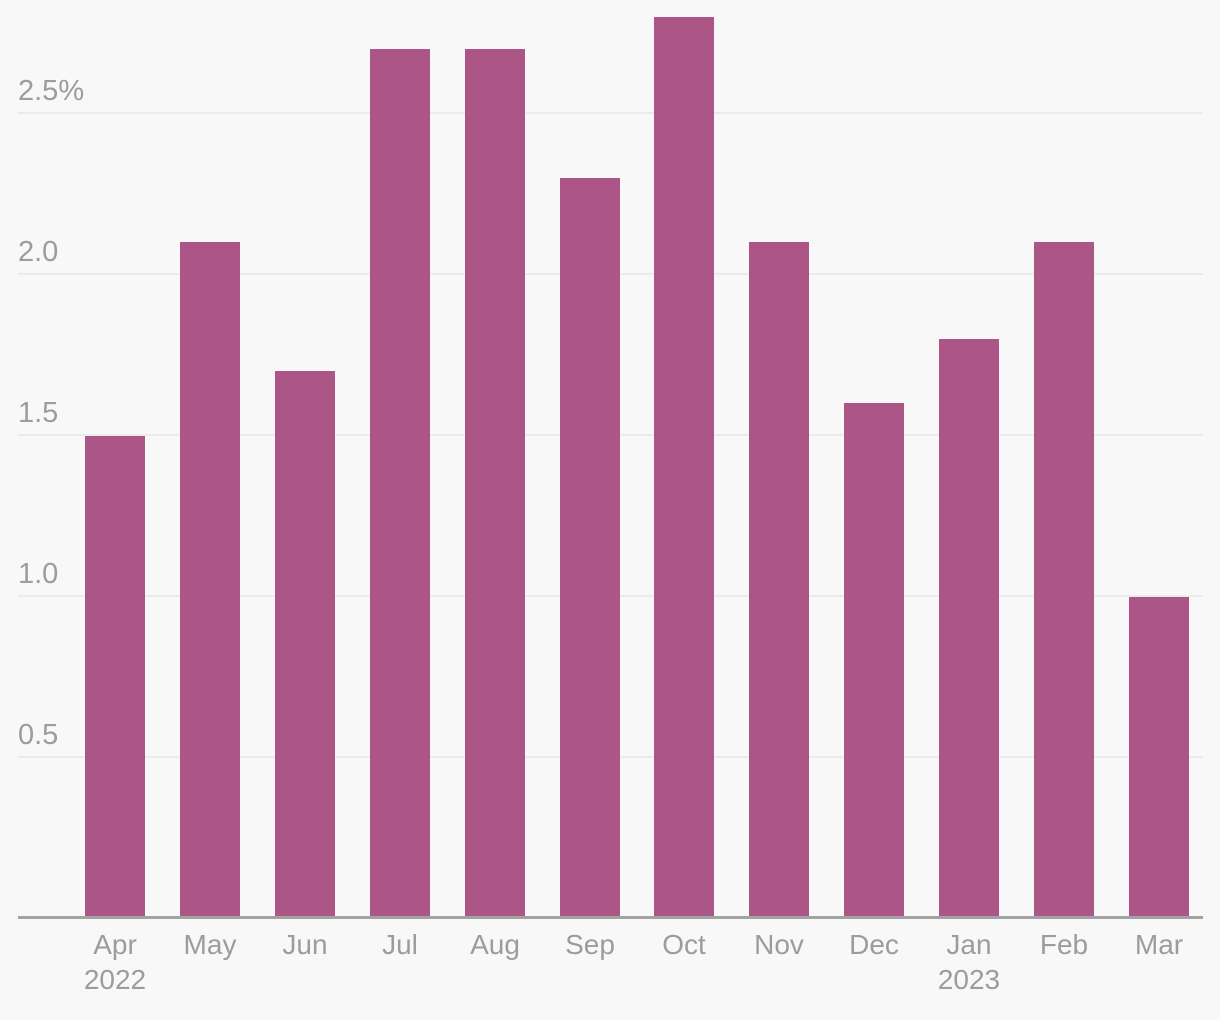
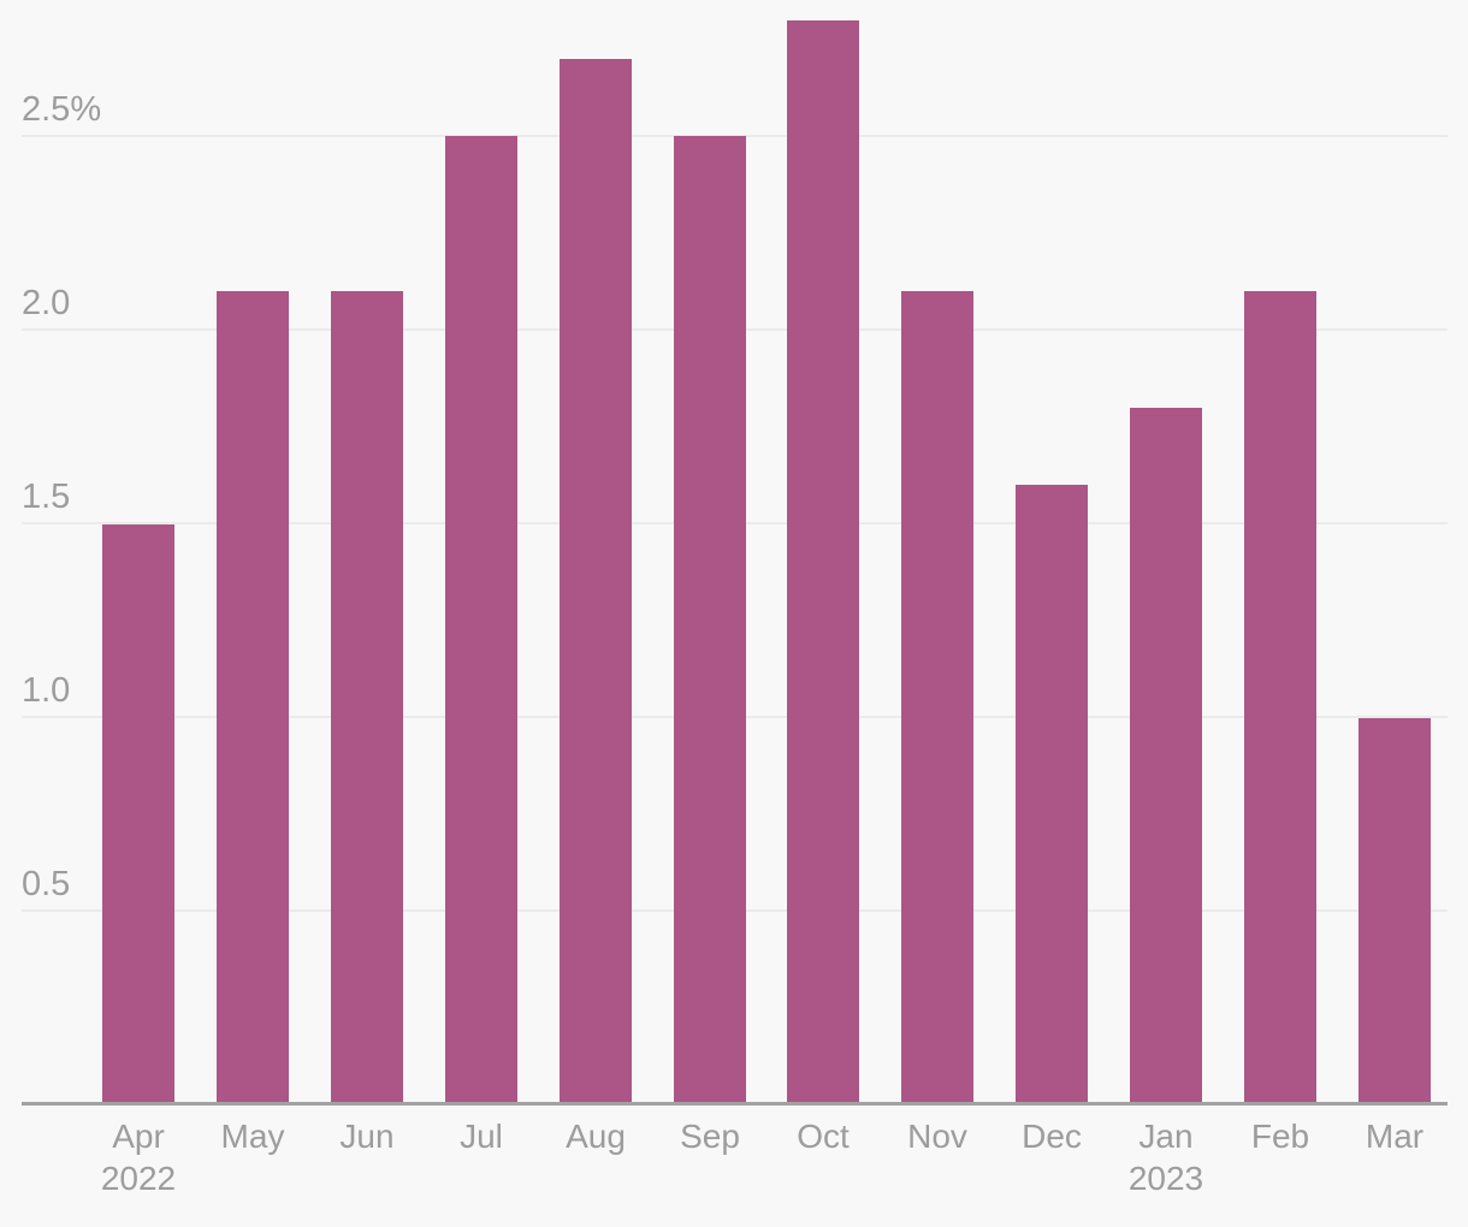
Jun: 1.7% -> 2.1%
Jul: 2.7% -> 2.5%
Sep: 2.3% -> 2.5%
